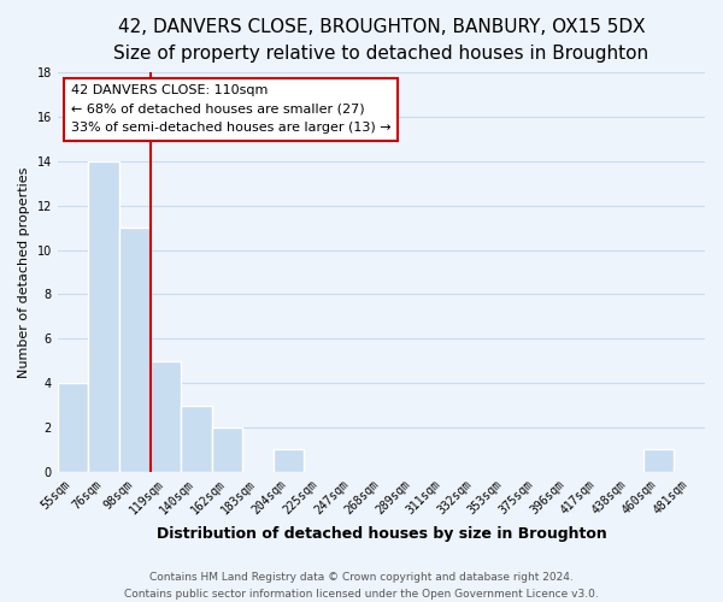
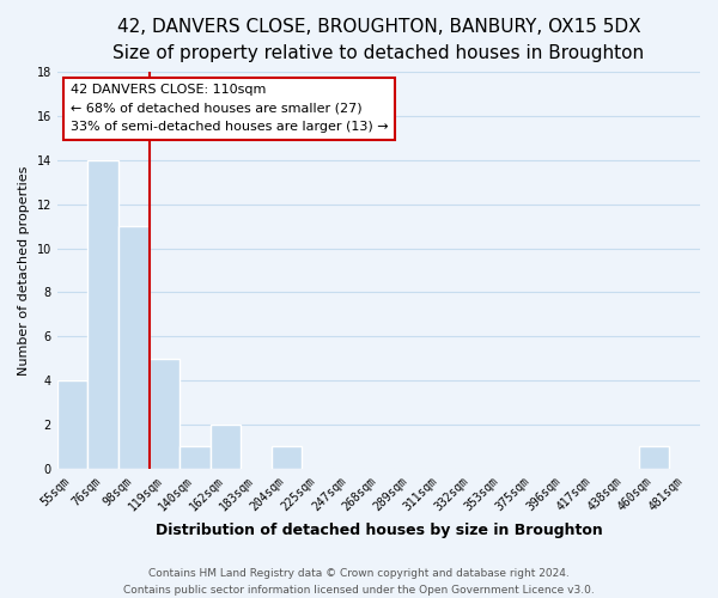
140sqm: 3 -> 1
